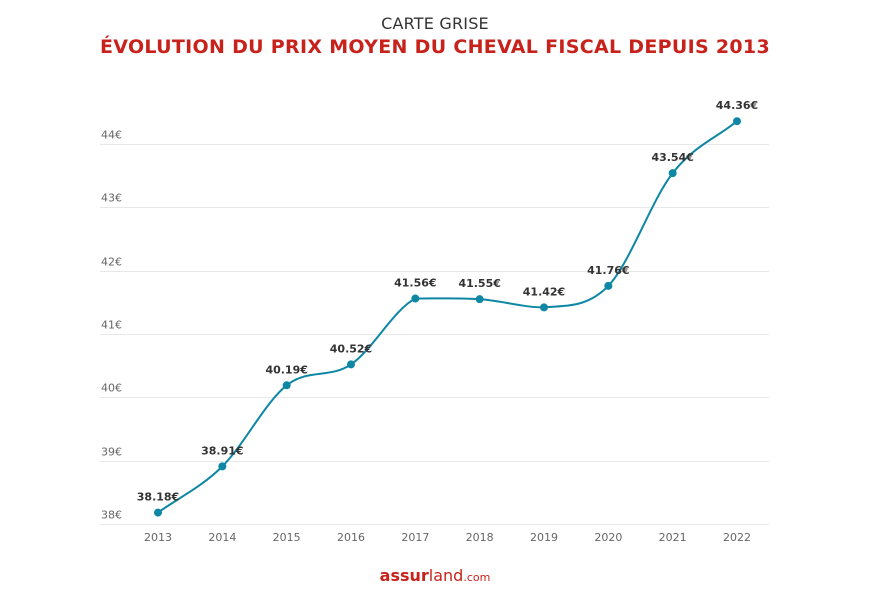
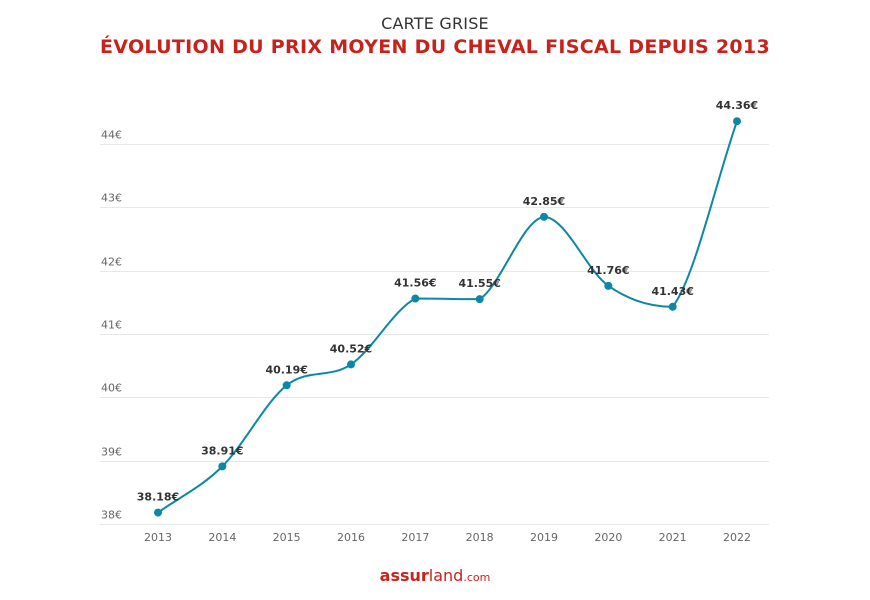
2019: 41.42 -> 42.85
2021: 43.54 -> 41.43
